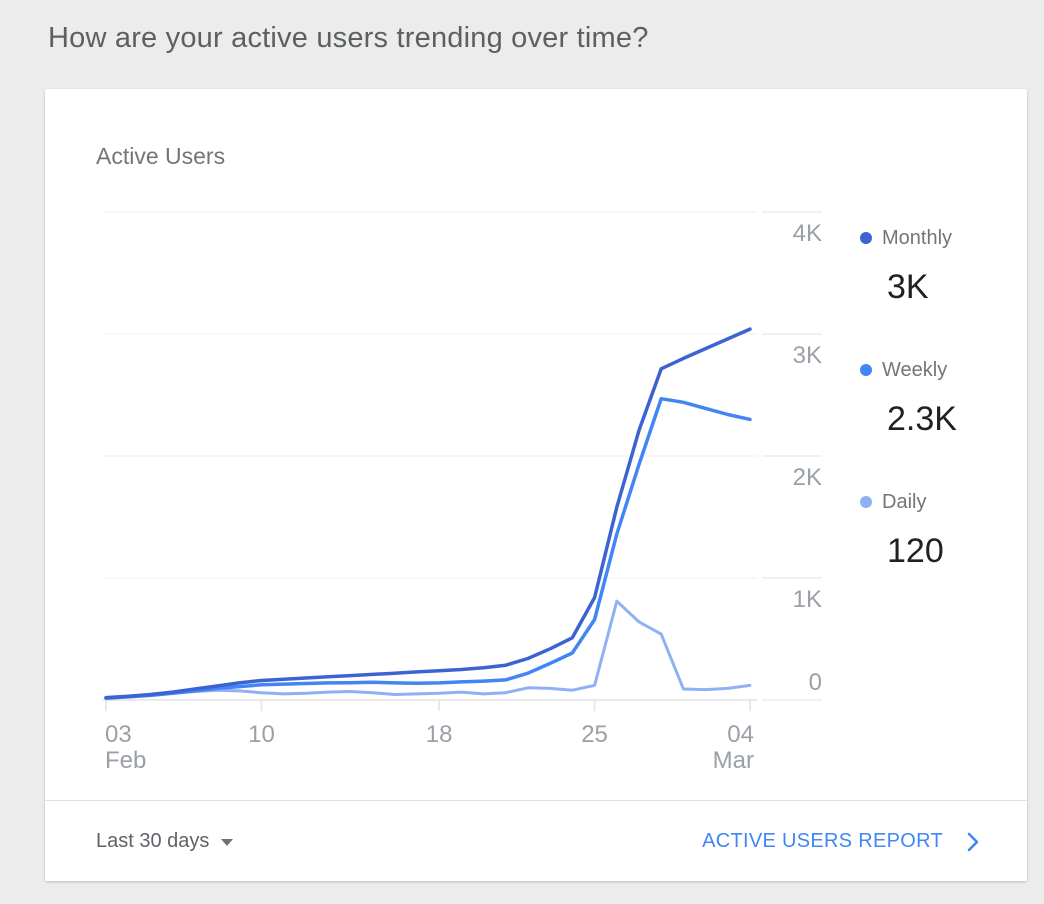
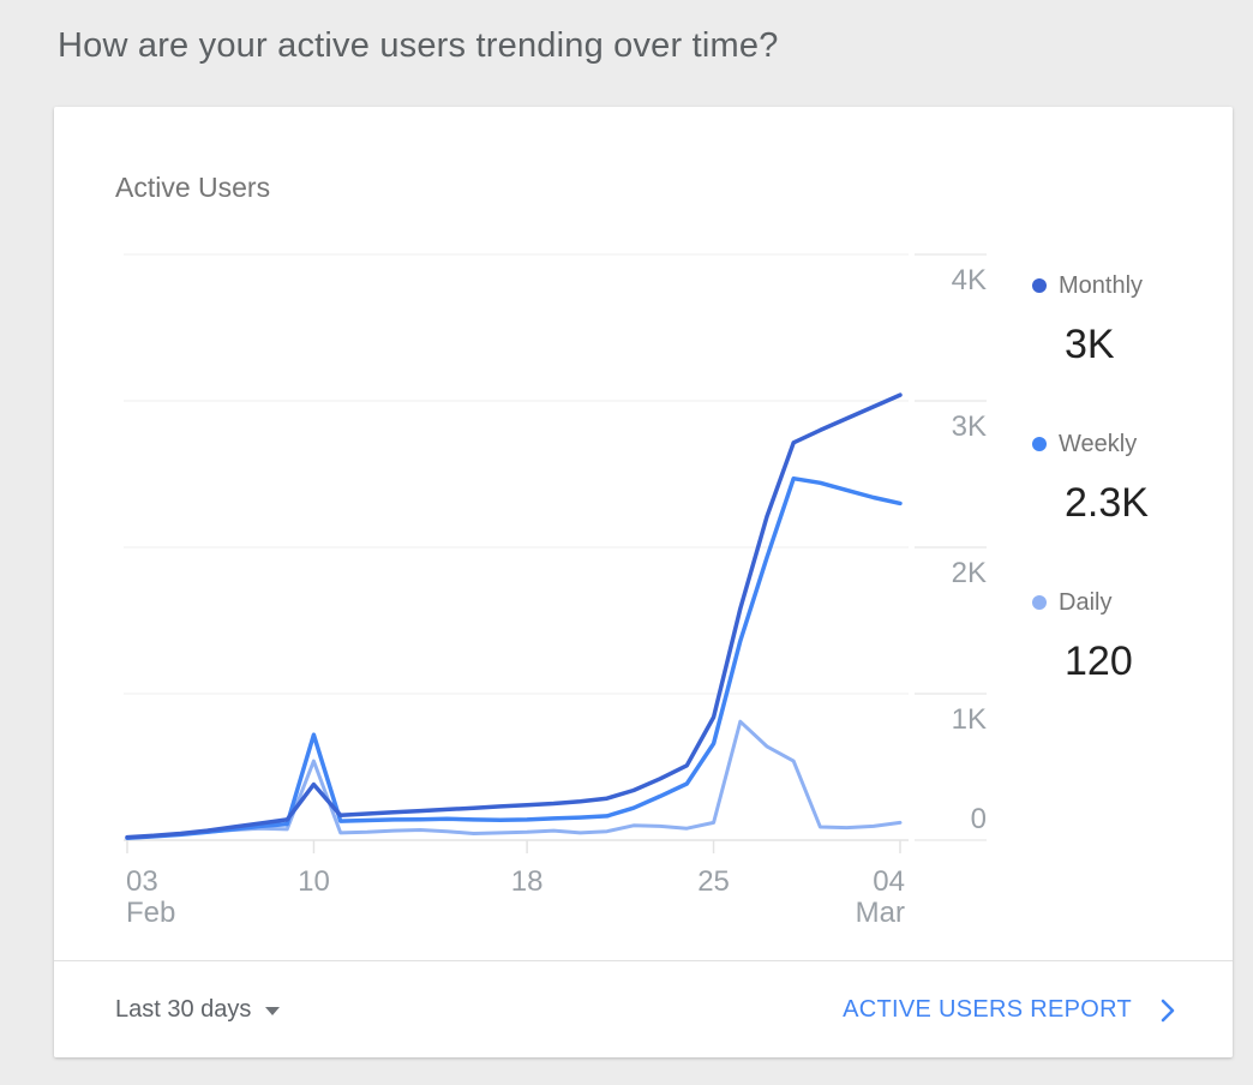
Monthly/Feb 10: 0.16K -> 0.38K
Weekly/Feb 10: 0.12K -> 0.72K
Daily/Feb 10: 0.06K -> 0.54K
